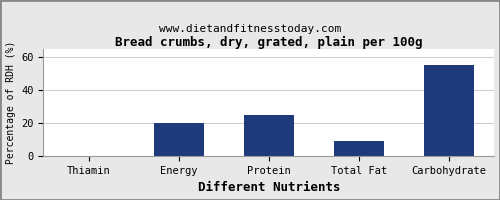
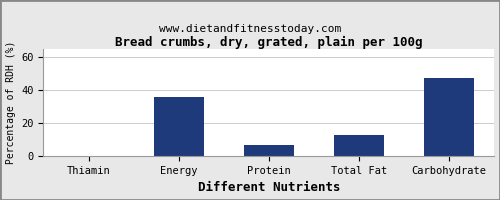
Energy: 20 -> 36
Protein: 25 -> 7
Total Fat: 9 -> 13
Carbohydrate: 55 -> 47
